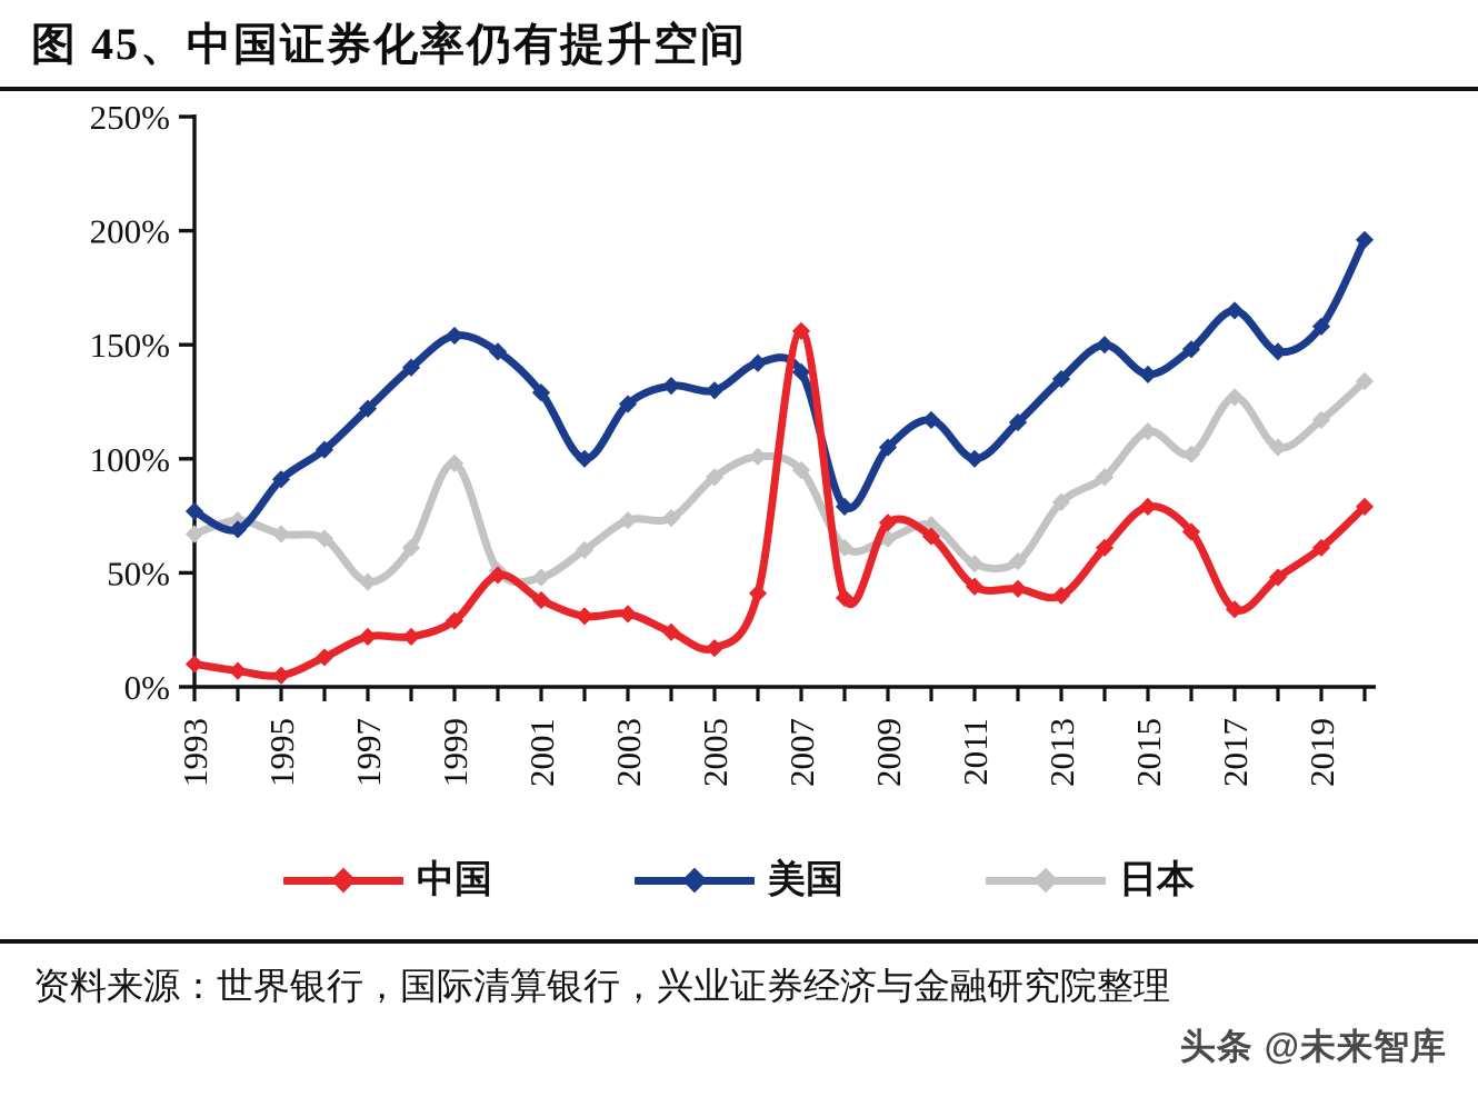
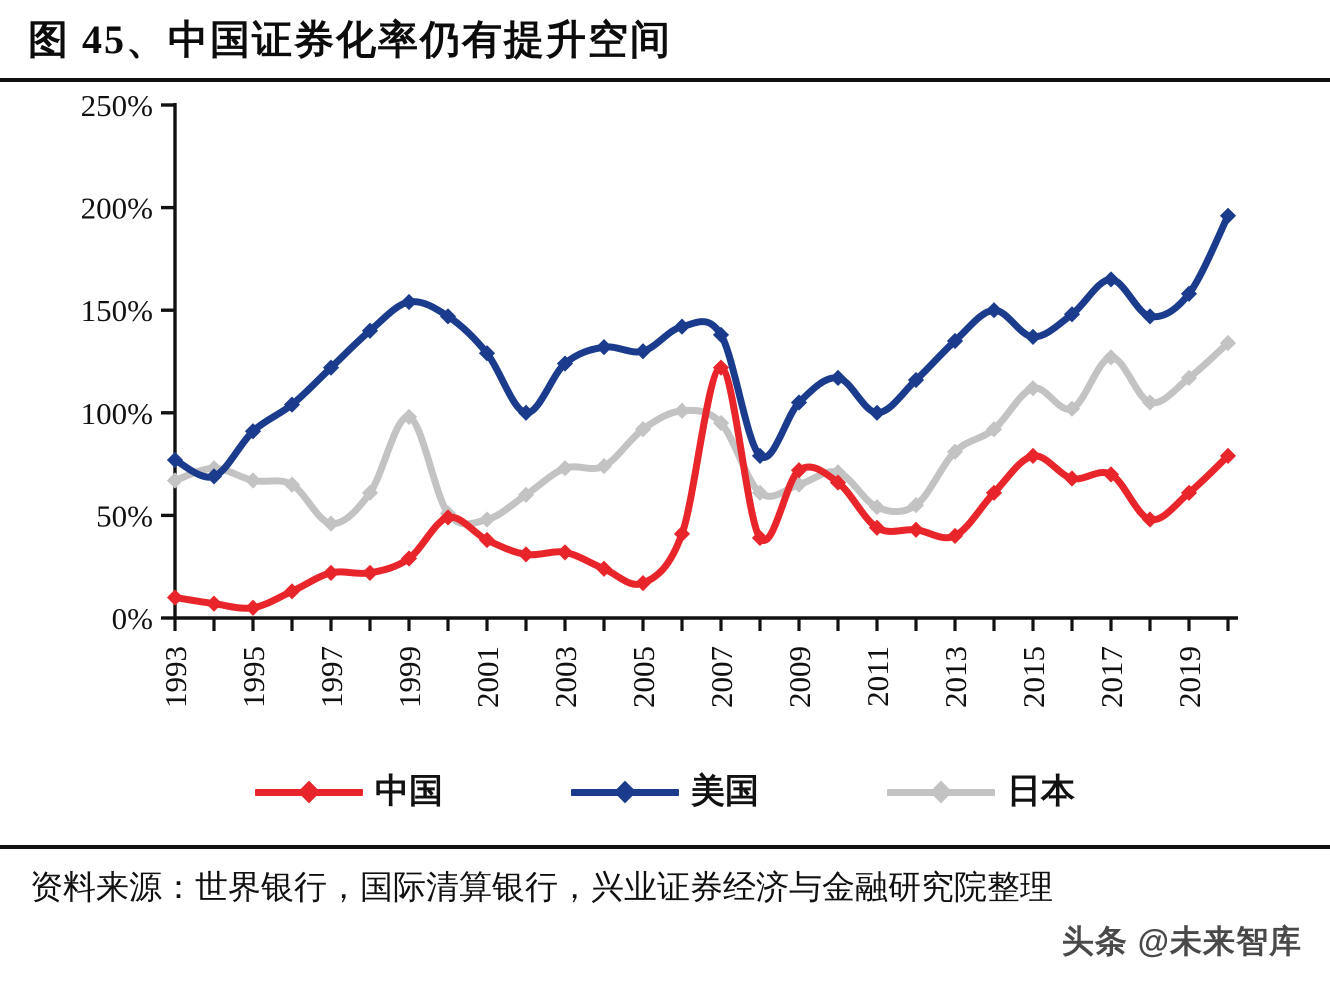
中国/2007: 156% -> 122%
中国/2017: 34% -> 70%
